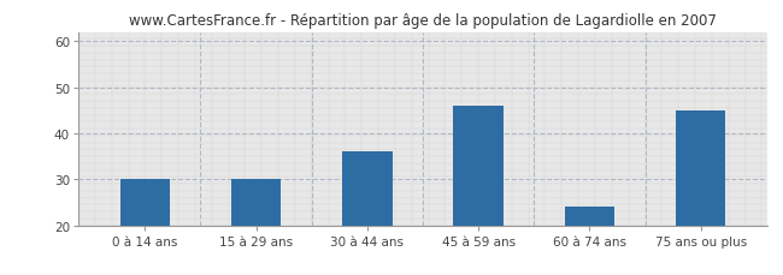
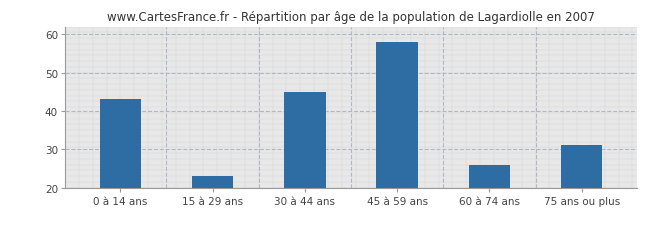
0 à 14 ans: 30 -> 43
15 à 29 ans: 30 -> 23
30 à 44 ans: 36 -> 45
45 à 59 ans: 46 -> 58
60 à 74 ans: 24 -> 26
75 ans ou plus: 45 -> 31
